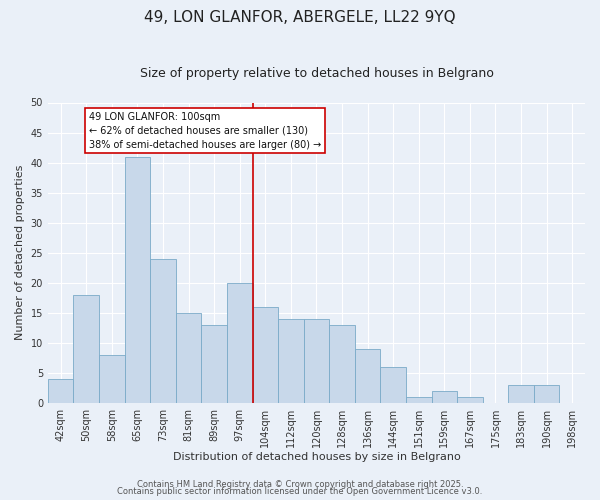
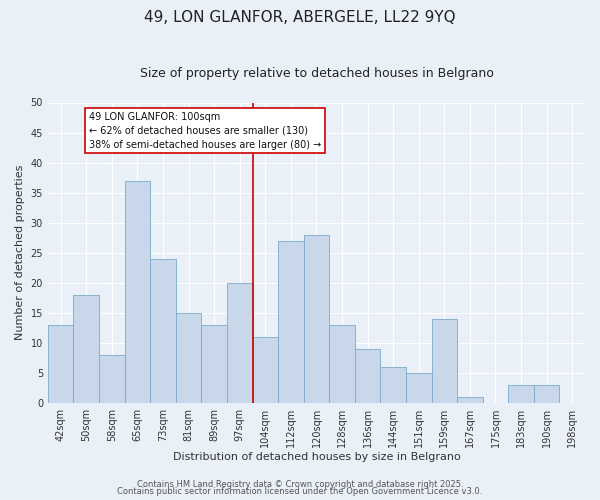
42sqm: 4 -> 13
65sqm: 41 -> 37
104sqm: 16 -> 11
112sqm: 14 -> 27
120sqm: 14 -> 28
151sqm: 1 -> 5
159sqm: 2 -> 14
